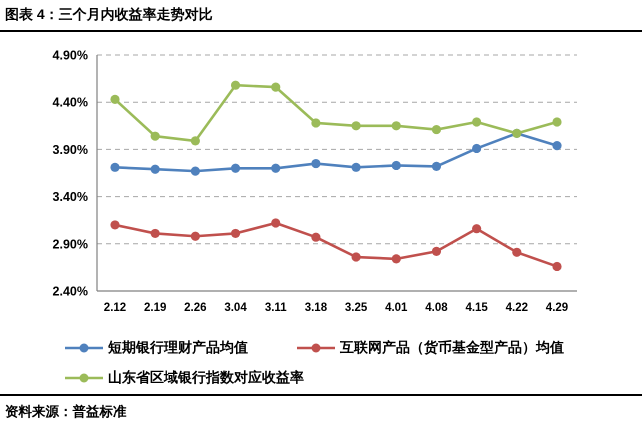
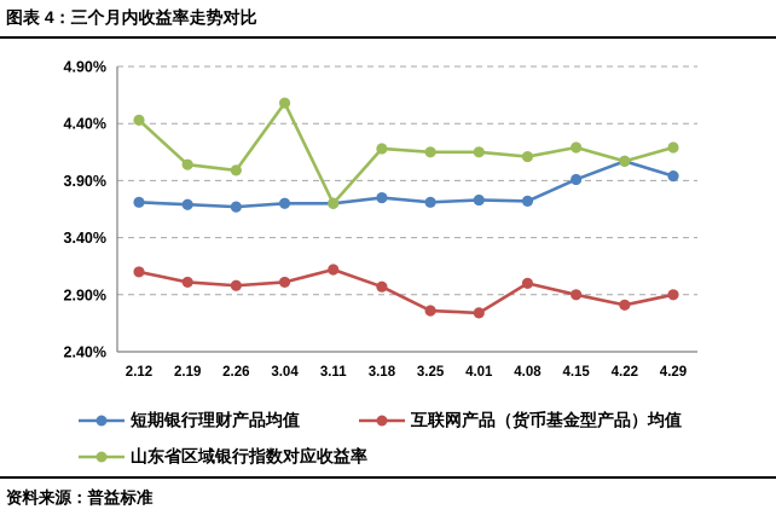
山东省区域银行指数对应收益率/3.11: 4.6% -> 3.7%
互联网产品（货币基金型产品）均值/4.08: 2.8% -> 3.0%
互联网产品（货币基金型产品）均值/4.15: 3.1% -> 2.9%
互联网产品（货币基金型产品）均值/4.29: 2.7% -> 2.9%
